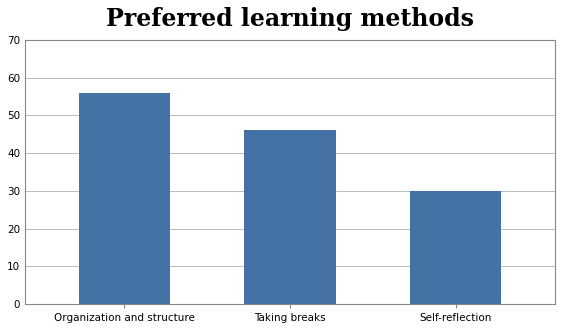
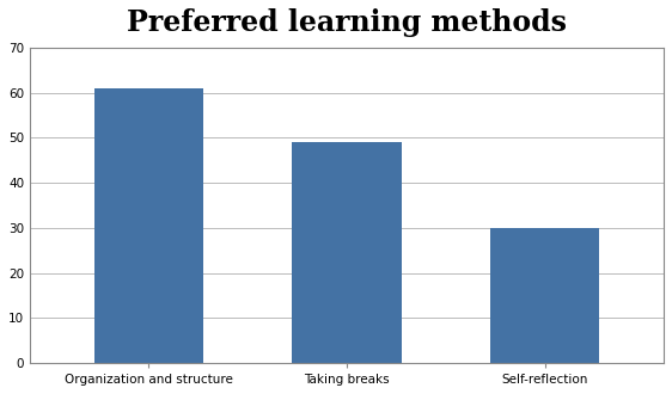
Organization and structure: 56 -> 61
Taking breaks: 46 -> 49
